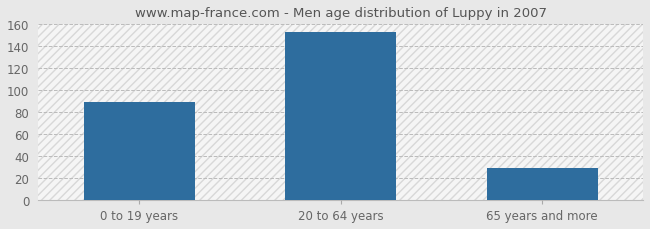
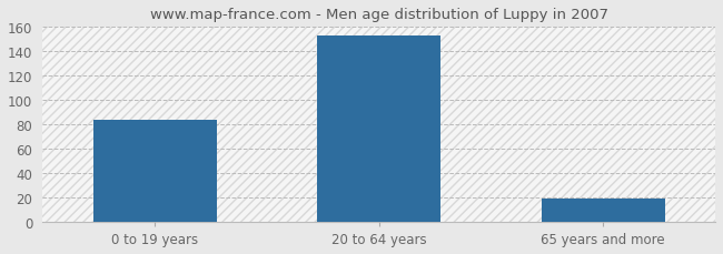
0 to 19 years: 89 -> 84
65 years and more: 29 -> 19
